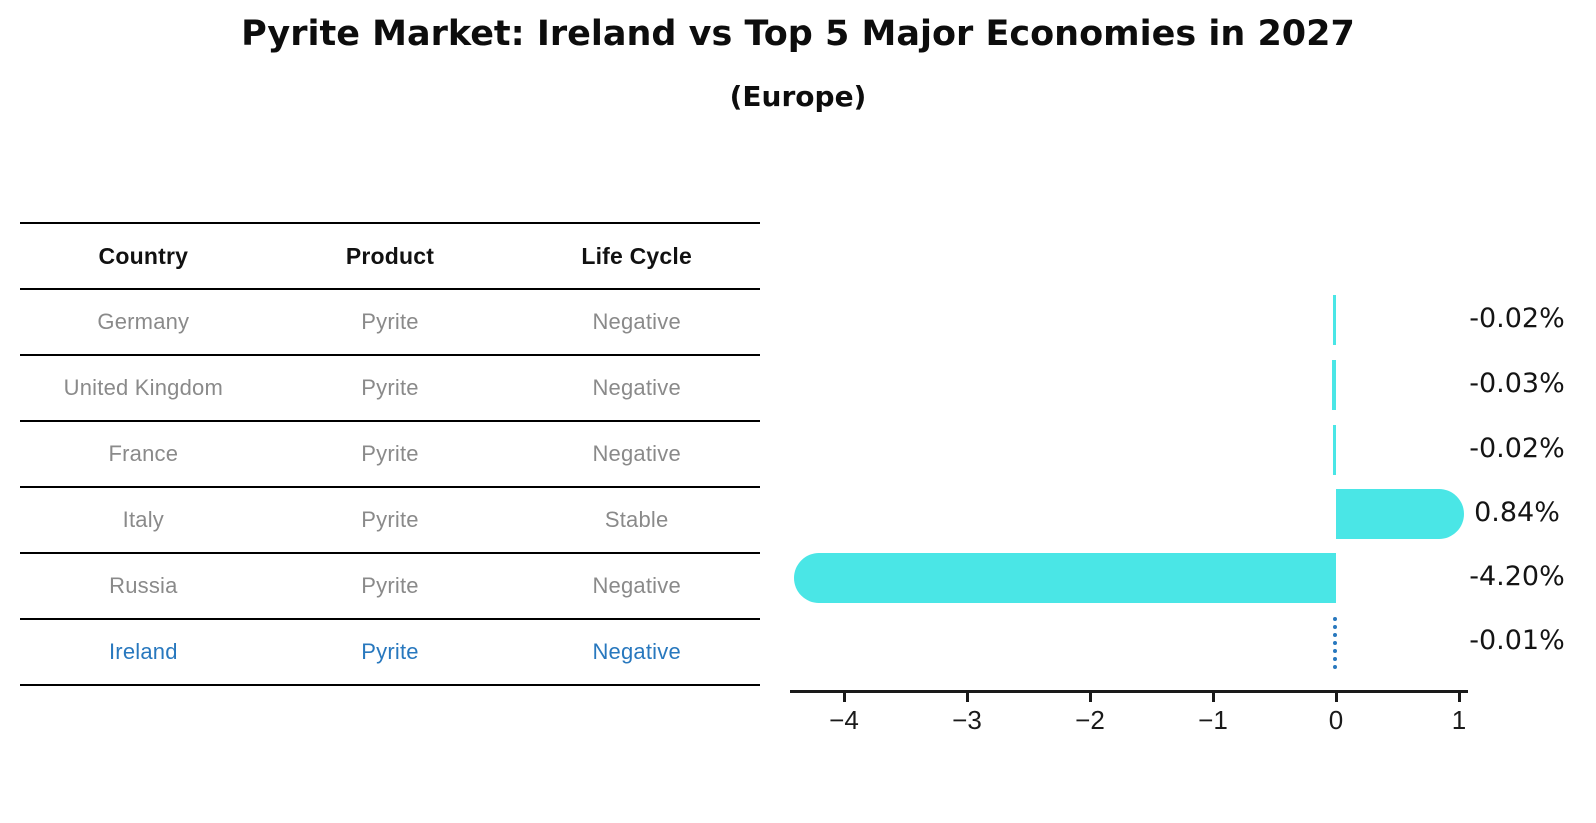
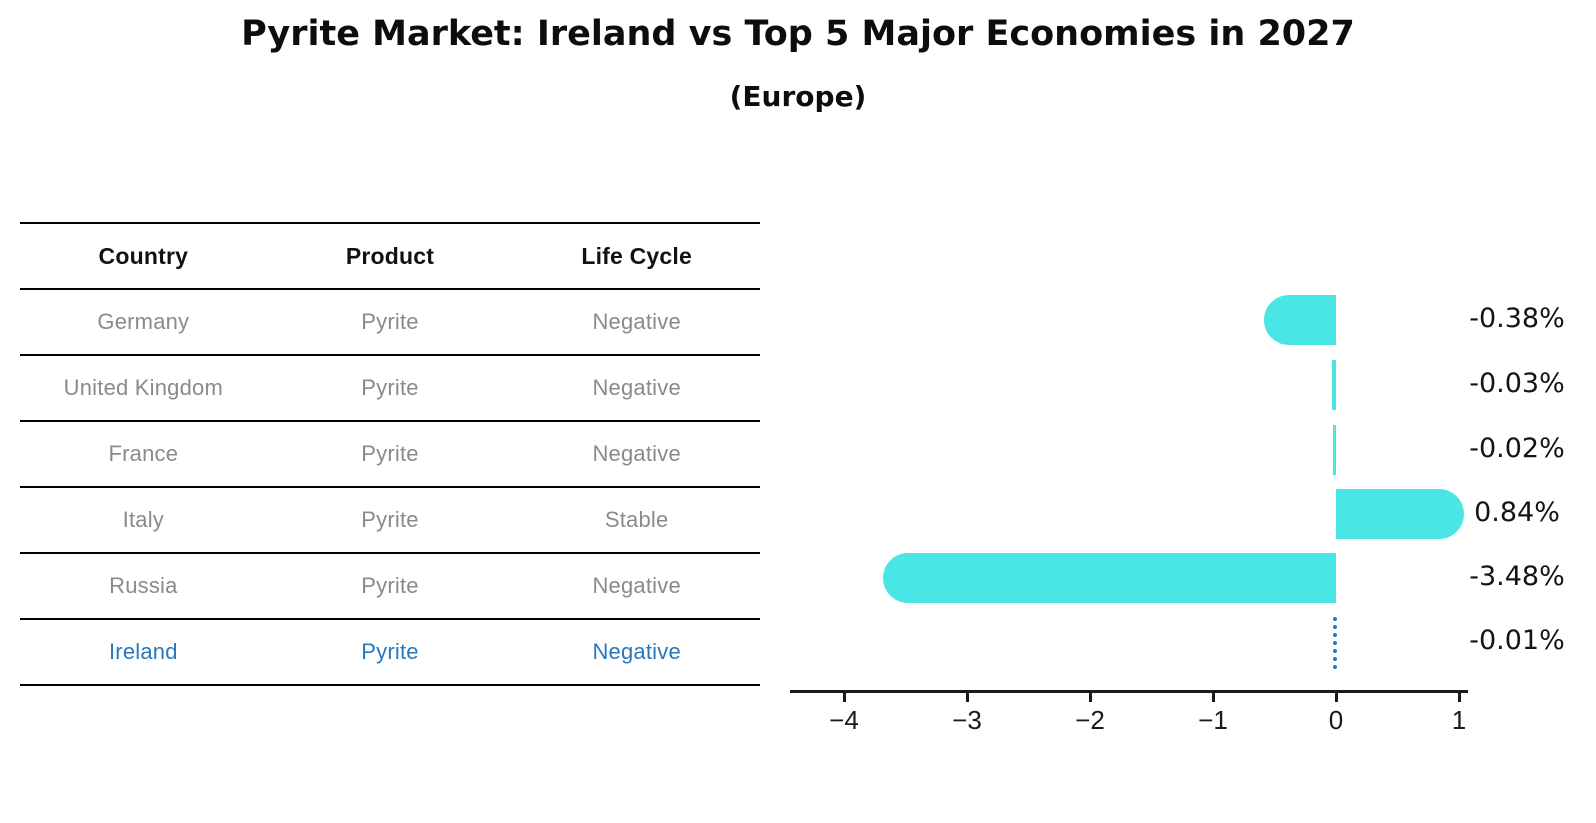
Germany: -0.02% -> -0.38%
Russia: -4.20% -> -3.48%
